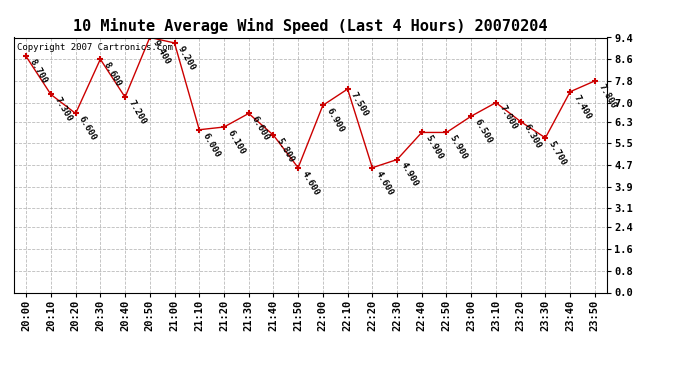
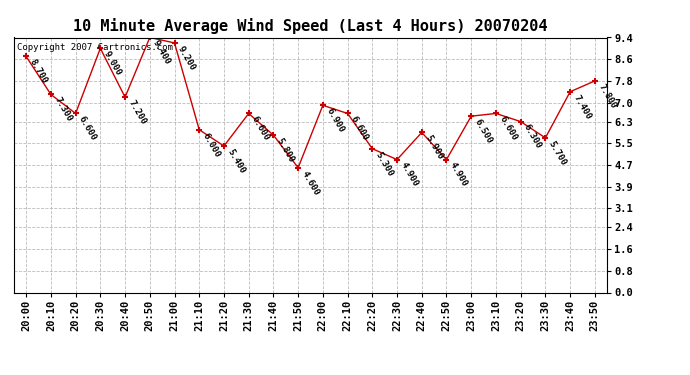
20:30: 8.600 -> 9.000
21:20: 6.100 -> 5.400
22:10: 7.500 -> 6.600
22:20: 4.600 -> 5.300
22:50: 5.900 -> 4.900
23:10: 7.000 -> 6.600
